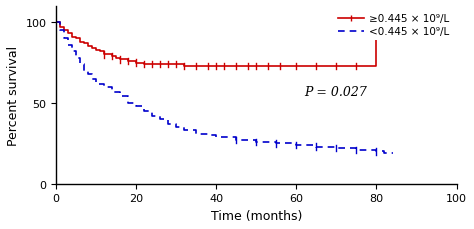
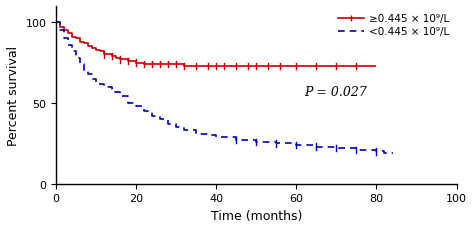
≥0.445 × 10⁹/L/80: 89 -> 73
